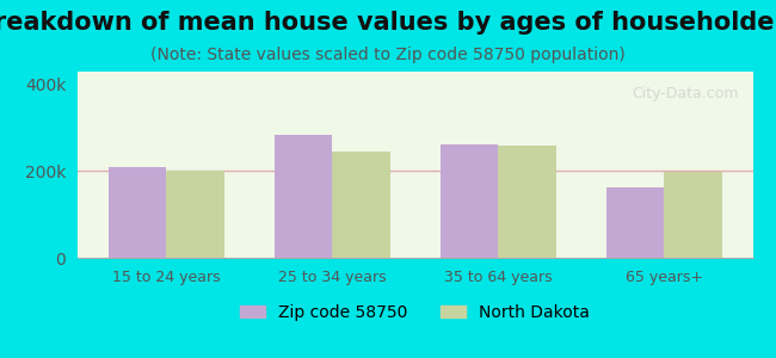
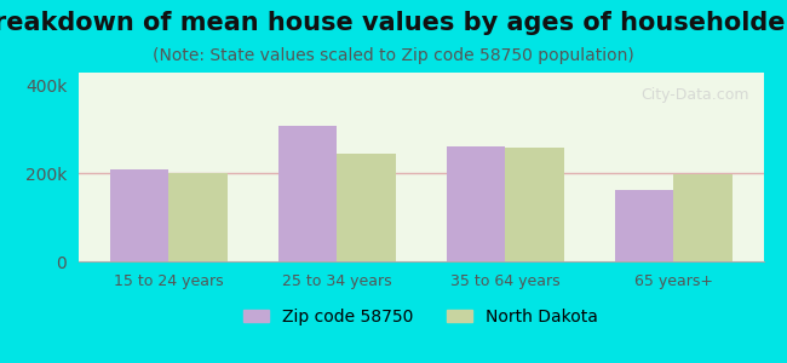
Zip code 58750/25 to 34 years: 285k -> 310k
